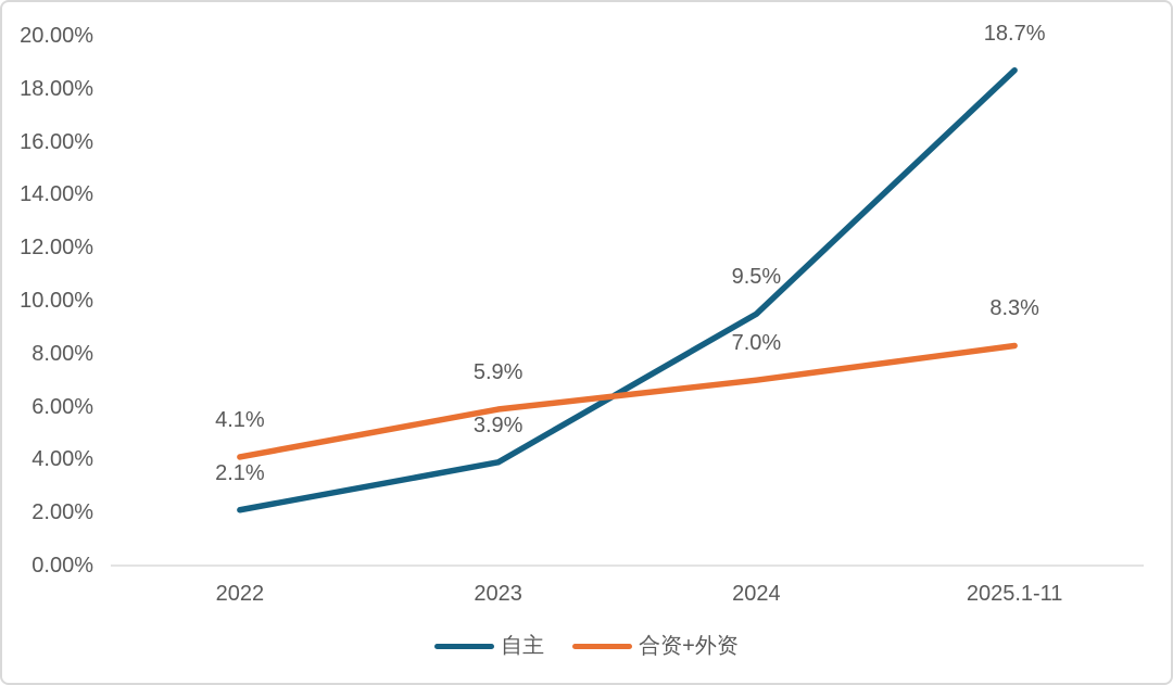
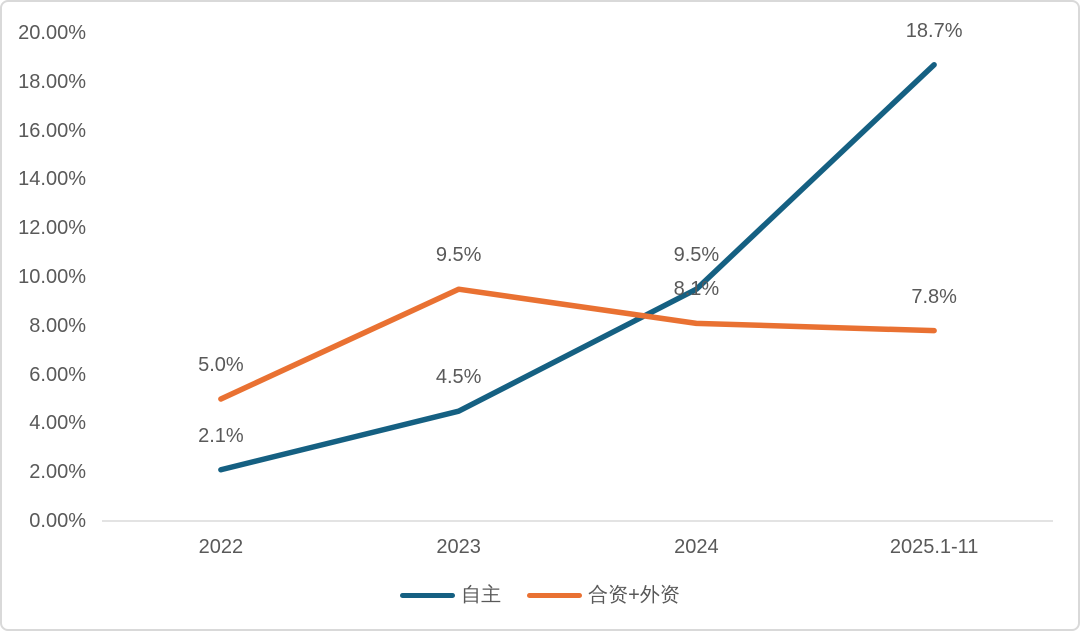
合资+外资/2022: 4.1% -> 5.0%
自主/2023: 3.9% -> 4.5%
合资+外资/2023: 5.9% -> 9.5%
合资+外资/2024: 7.0% -> 8.1%
合资+外资/2025.1-11: 8.3% -> 7.8%
